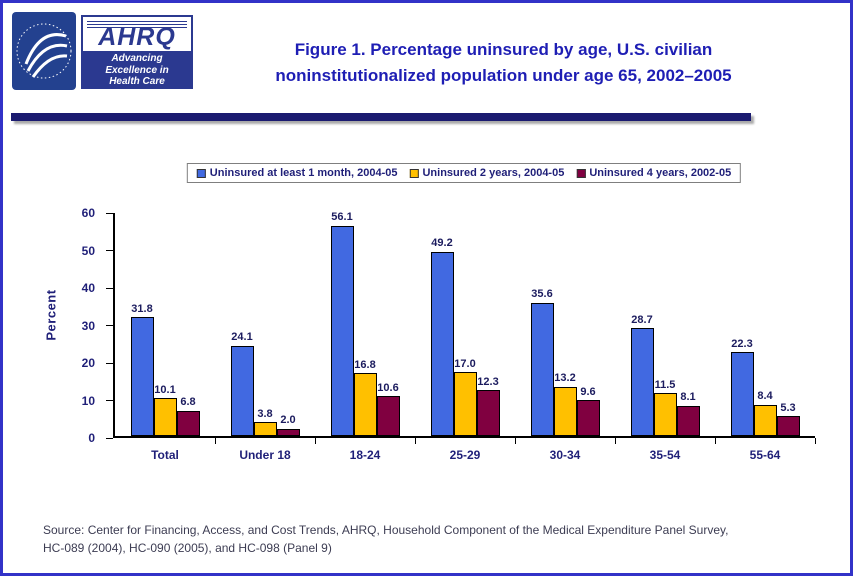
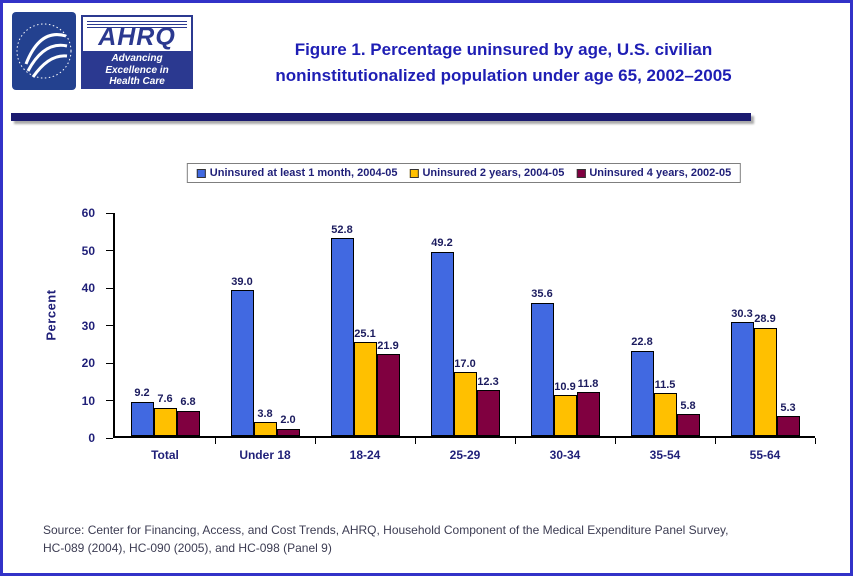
Uninsured at least 1 month, 2004-05/Total: 31.8 -> 9.2
Uninsured 2 years, 2004-05/Total: 10.1 -> 7.6
Uninsured at least 1 month, 2004-05/Under 18: 24.1 -> 39.0
Uninsured at least 1 month, 2004-05/18-24: 56.1 -> 52.8
Uninsured 2 years, 2004-05/18-24: 16.8 -> 25.1
Uninsured 4 years, 2002-05/18-24: 10.6 -> 21.9
Uninsured 2 years, 2004-05/30-34: 13.2 -> 10.9
Uninsured 4 years, 2002-05/30-34: 9.6 -> 11.8
Uninsured at least 1 month, 2004-05/35-54: 28.7 -> 22.8
Uninsured 4 years, 2002-05/35-54: 8.1 -> 5.8
Uninsured at least 1 month, 2004-05/55-64: 22.3 -> 30.3
Uninsured 2 years, 2004-05/55-64: 8.4 -> 28.9
